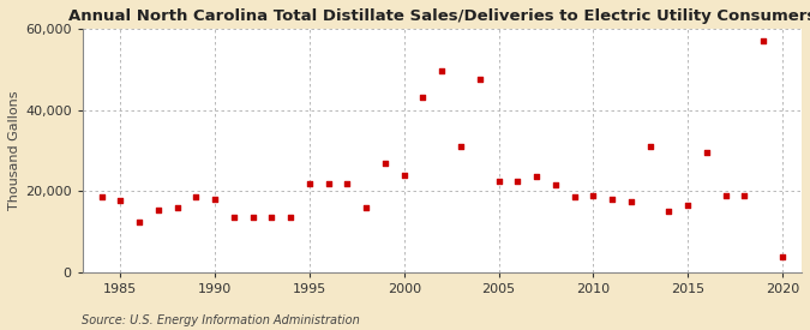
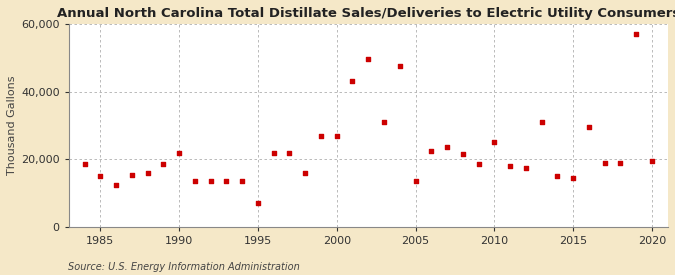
1985: 17,800 -> 15,000
1990: 18,000 -> 22,000
1995: 22,000 -> 7,000
2000: 24,000 -> 27,000
2005: 22,500 -> 13,500
2010: 19,000 -> 25,000
2015: 16,500 -> 14,500
2020: 3,800 -> 19,500
